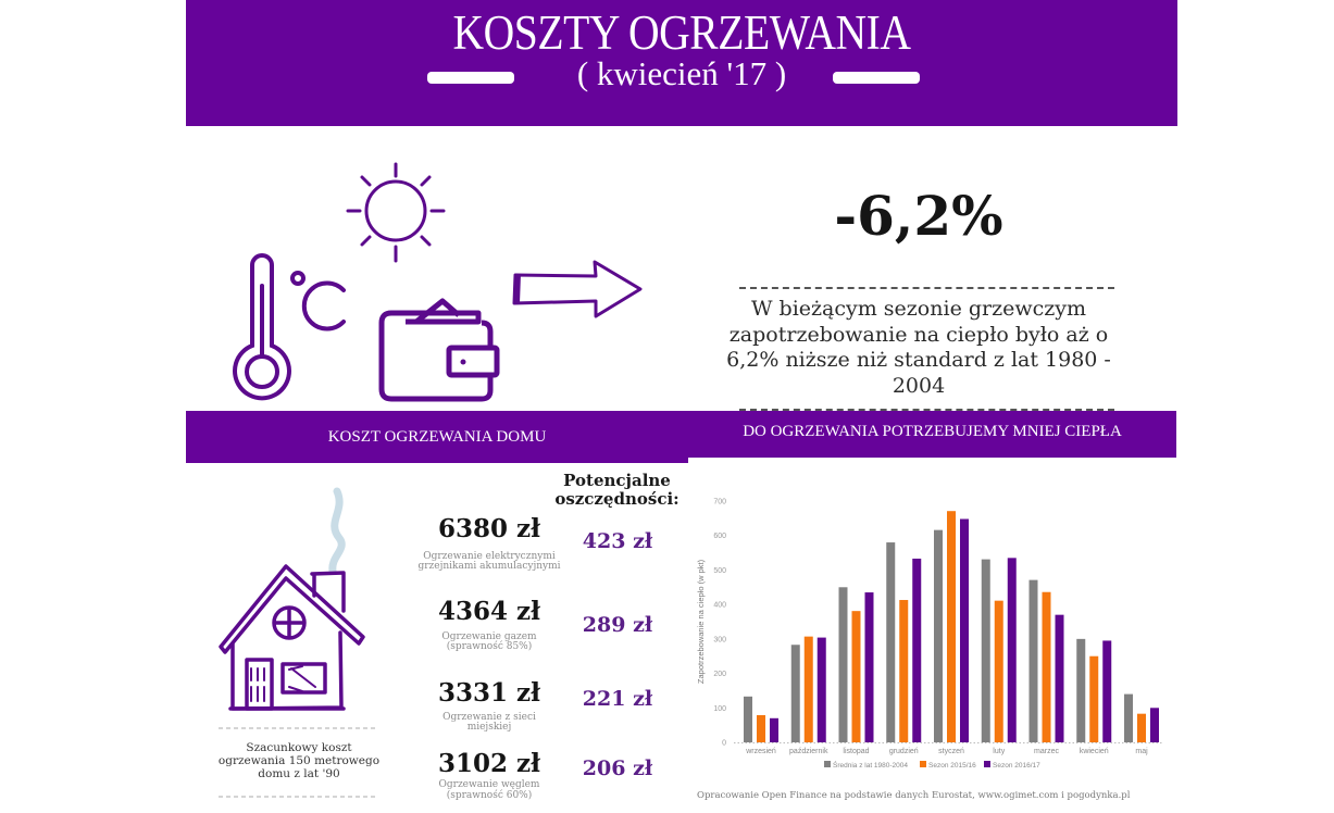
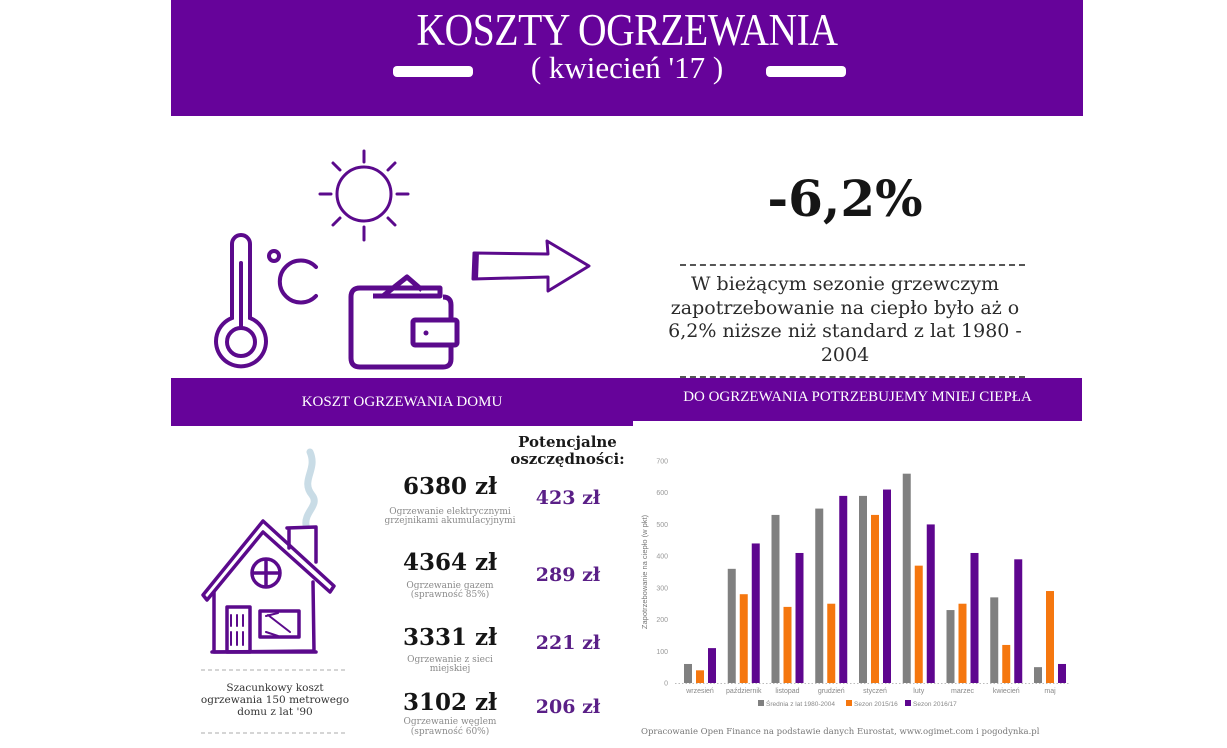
Średnia z lat 1980-2004/wrzesień: 130 -> 60
Sezon 2015/16/wrzesień: 80 -> 40
Sezon 2016/17/wrzesień: 70 -> 110
Średnia z lat 1980-2004/październik: 280 -> 360
Sezon 2015/16/październik: 310 -> 280
Sezon 2016/17/październik: 300 -> 440
Średnia z lat 1980-2004/listopad: 450 -> 530
Sezon 2015/16/listopad: 380 -> 240
Sezon 2016/17/listopad: 440 -> 410
Średnia z lat 1980-2004/grudzień: 580 -> 550
Sezon 2015/16/grudzień: 410 -> 250
Sezon 2016/17/grudzień: 530 -> 590
Średnia z lat 1980-2004/styczeń: 620 -> 590
Sezon 2015/16/styczeń: 670 -> 530
Sezon 2016/17/styczeń: 650 -> 610
Średnia z lat 1980-2004/luty: 530 -> 660
Sezon 2015/16/luty: 410 -> 370
Sezon 2016/17/luty: 540 -> 500
Średnia z lat 1980-2004/marzec: 470 -> 230
Sezon 2015/16/marzec: 440 -> 250
Sezon 2016/17/marzec: 370 -> 410
Średnia z lat 1980-2004/kwiecień: 300 -> 270
Sezon 2015/16/kwiecień: 250 -> 120
Sezon 2016/17/kwiecień: 300 -> 390
Średnia z lat 1980-2004/maj: 140 -> 50
Sezon 2015/16/maj: 80 -> 290
Sezon 2016/17/maj: 100 -> 60
